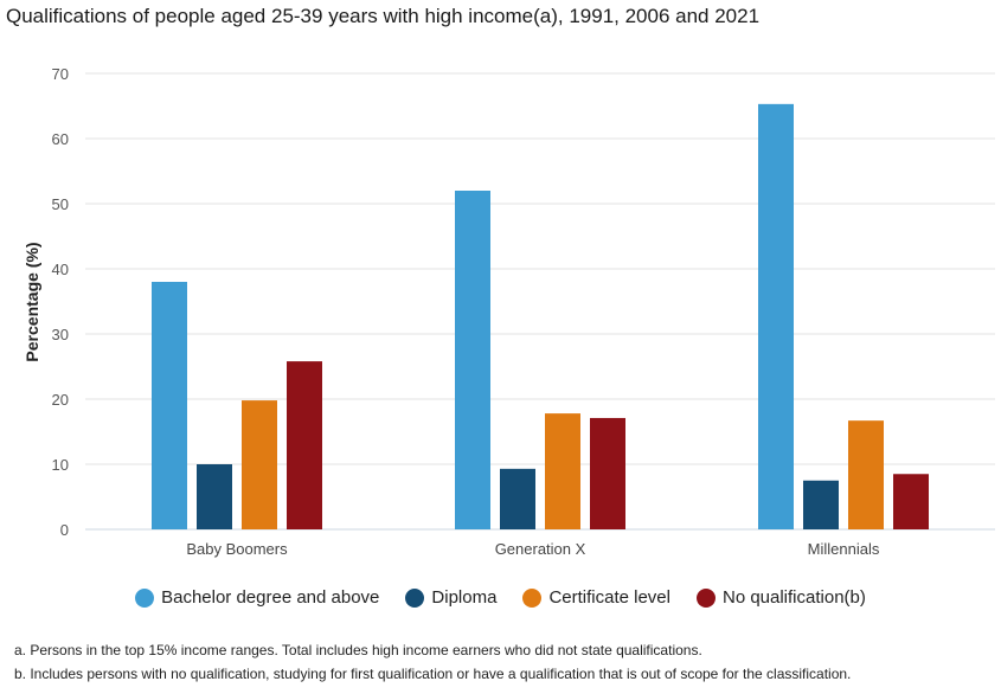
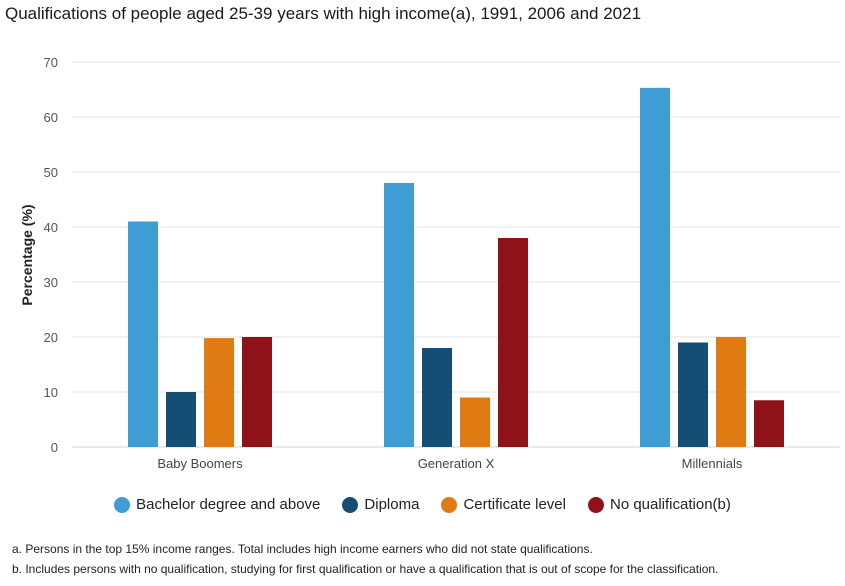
Bachelor degree and above/Baby Boomers: 38 -> 41
No qualification(b)/Baby Boomers: 26 -> 20
Bachelor degree and above/Generation X: 52 -> 48
Diploma/Generation X: 9 -> 18
Certificate level/Generation X: 18 -> 9
No qualification(b)/Generation X: 17 -> 38
Diploma/Millennials: 8 -> 19
Certificate level/Millennials: 17 -> 20
